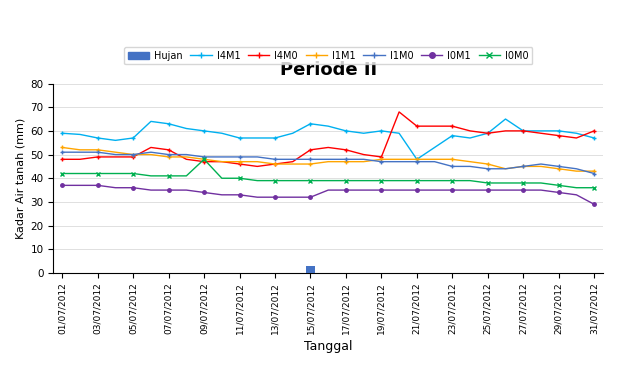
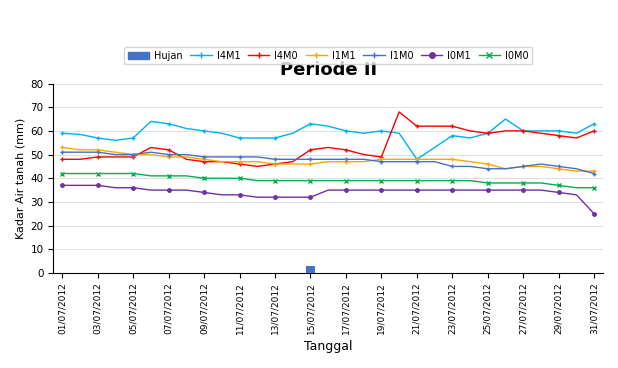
I0M0/09/07/2012: 48 -> 40
I4M1/31/07/2012: 57.0 -> 63.0
I0M1/31/07/2012: 29 -> 25
